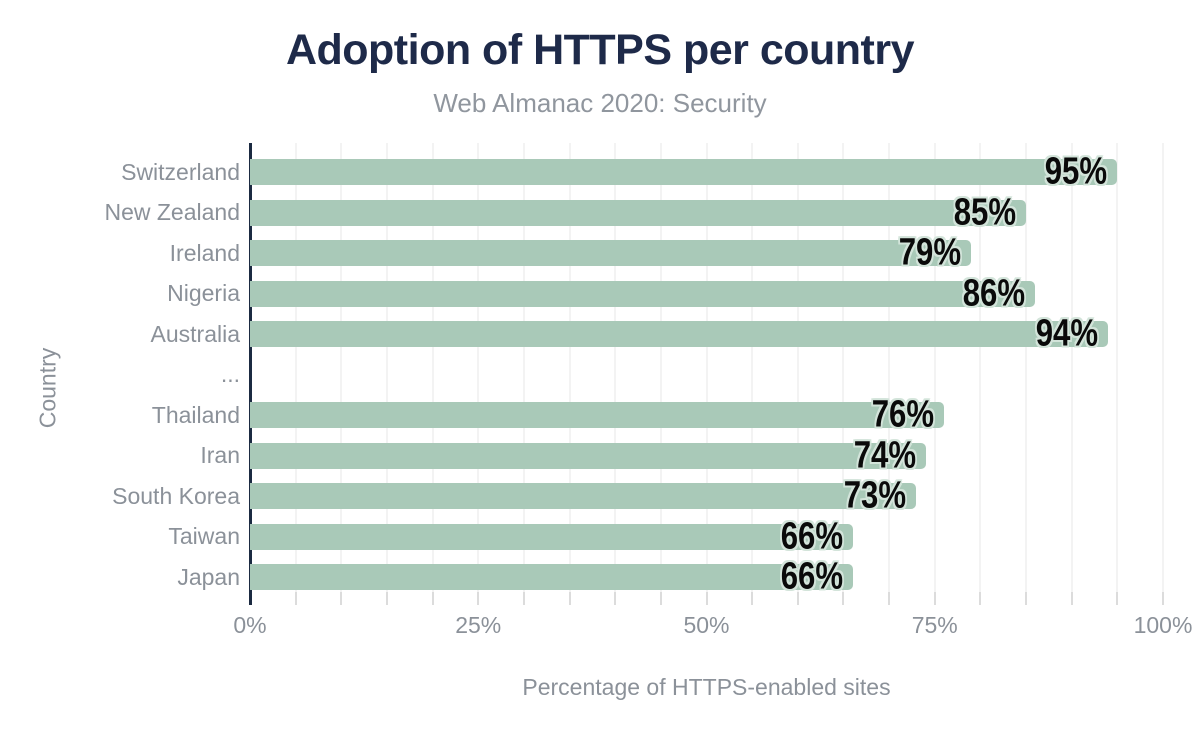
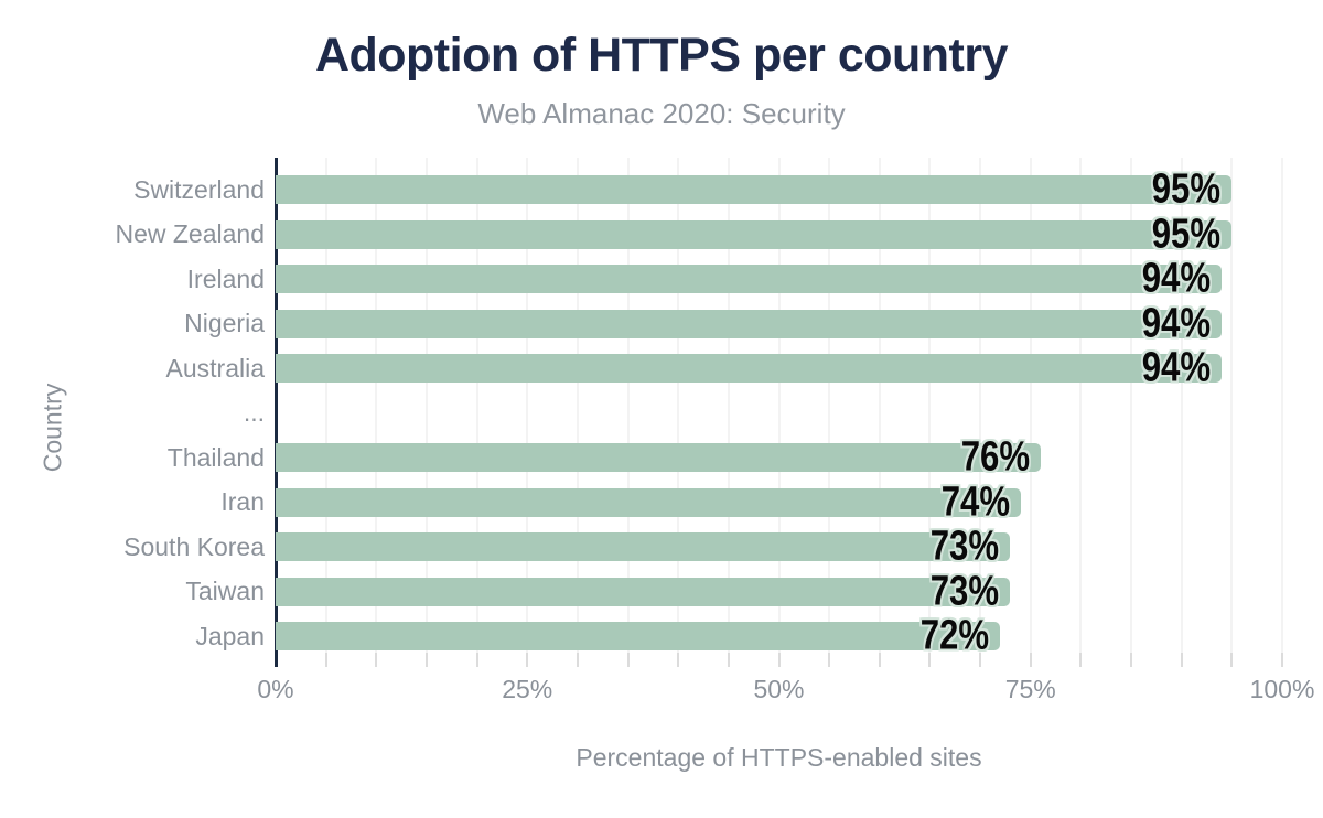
New Zealand: 85% -> 95%
Ireland: 79% -> 94%
Nigeria: 86% -> 94%
Taiwan: 66% -> 73%
Japan: 66% -> 72%
